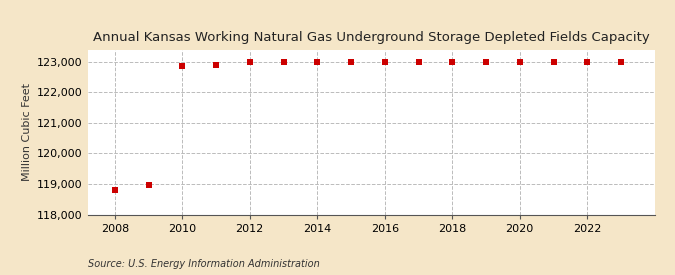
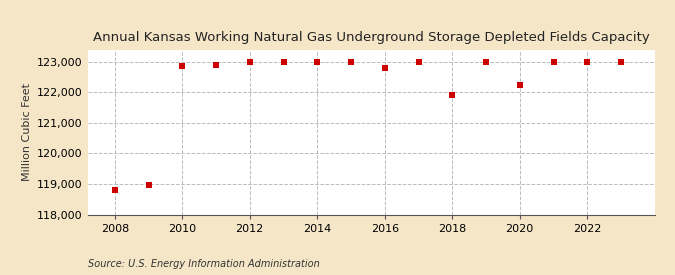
2016: 122,990 -> 122,800
2018: 122,990 -> 121,900
2020: 122,980 -> 122,250
